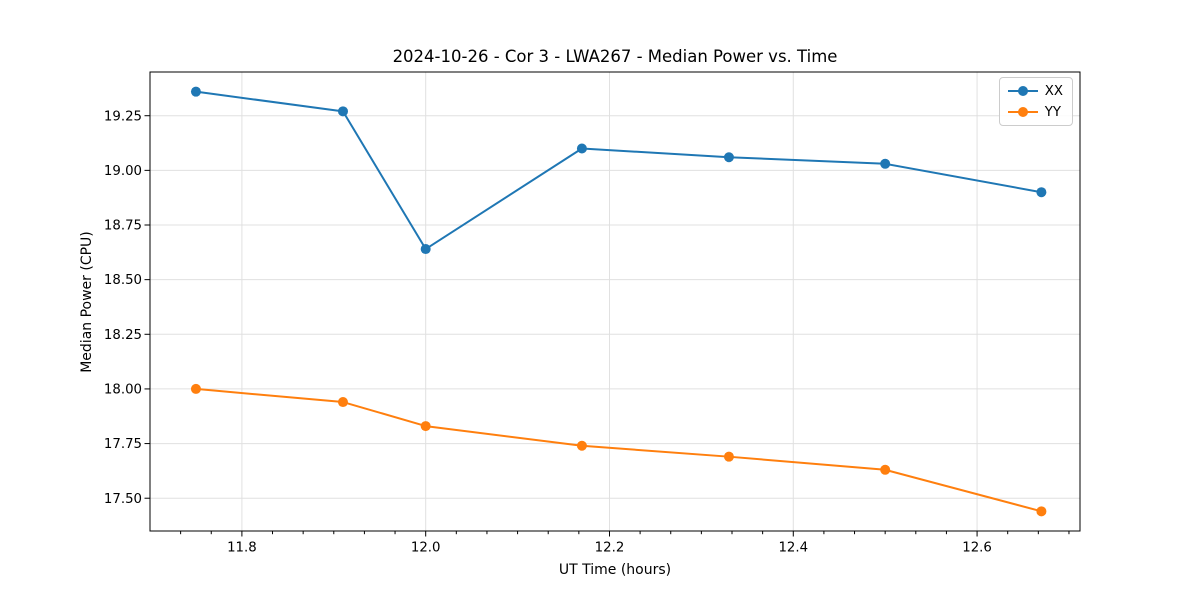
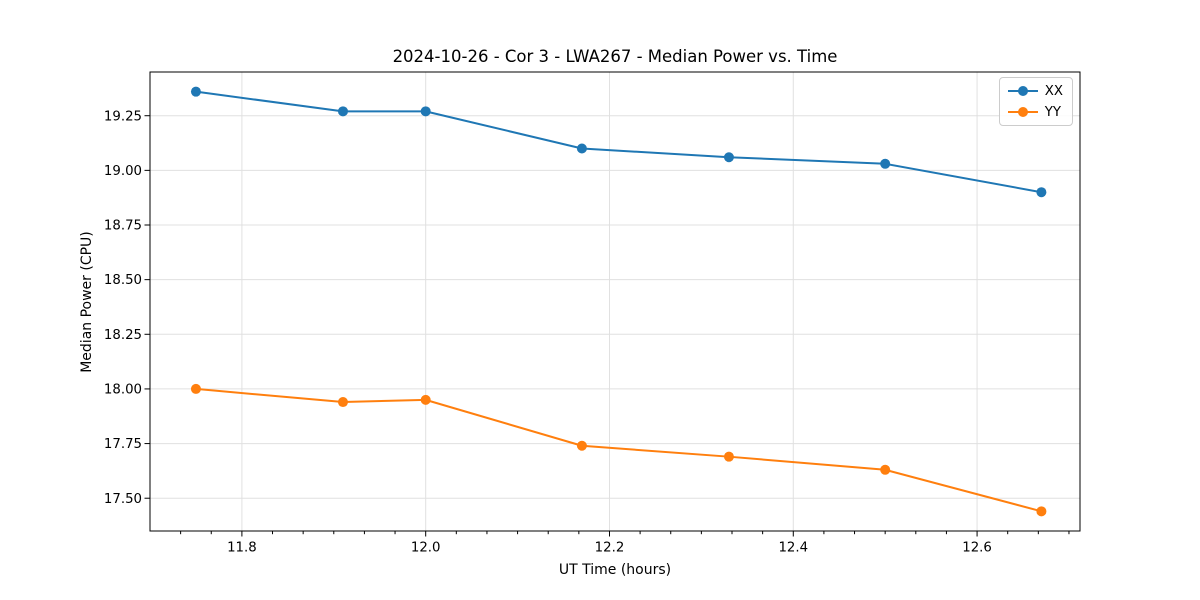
XX/12.0: 18.64 -> 19.27
YY/12.0: 17.83 -> 17.95
